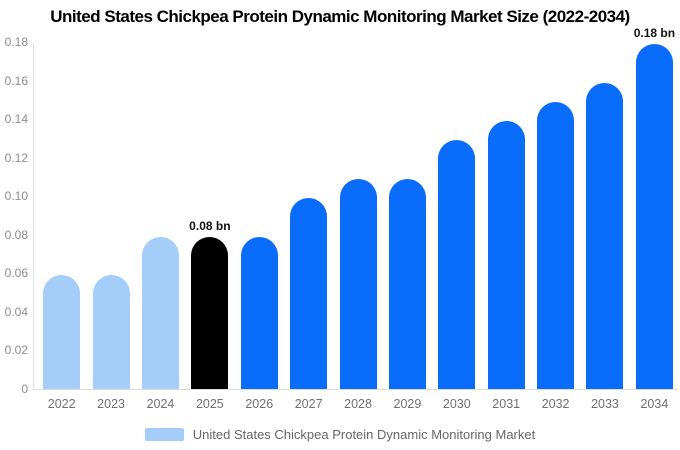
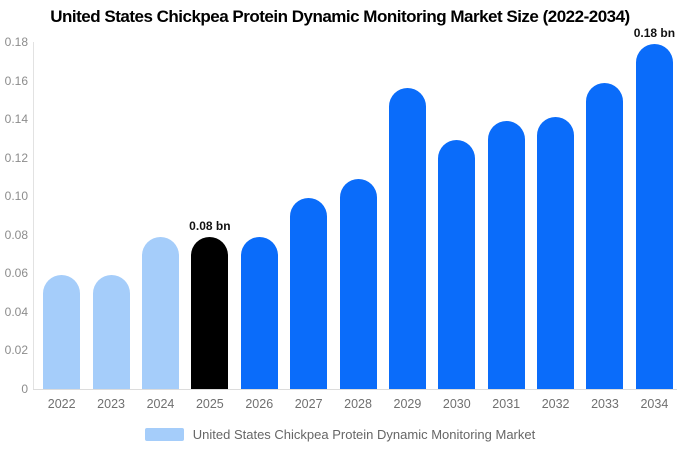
2029: 0.109 -> 0.156
2032: 0.149 -> 0.141
